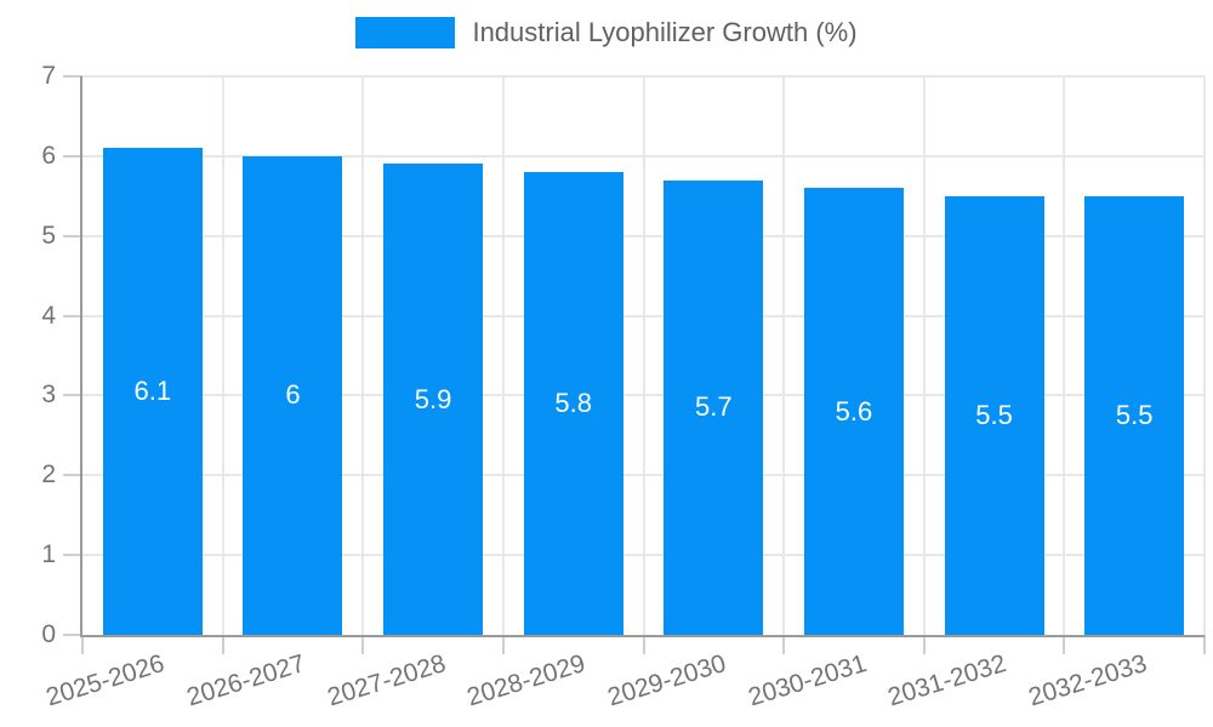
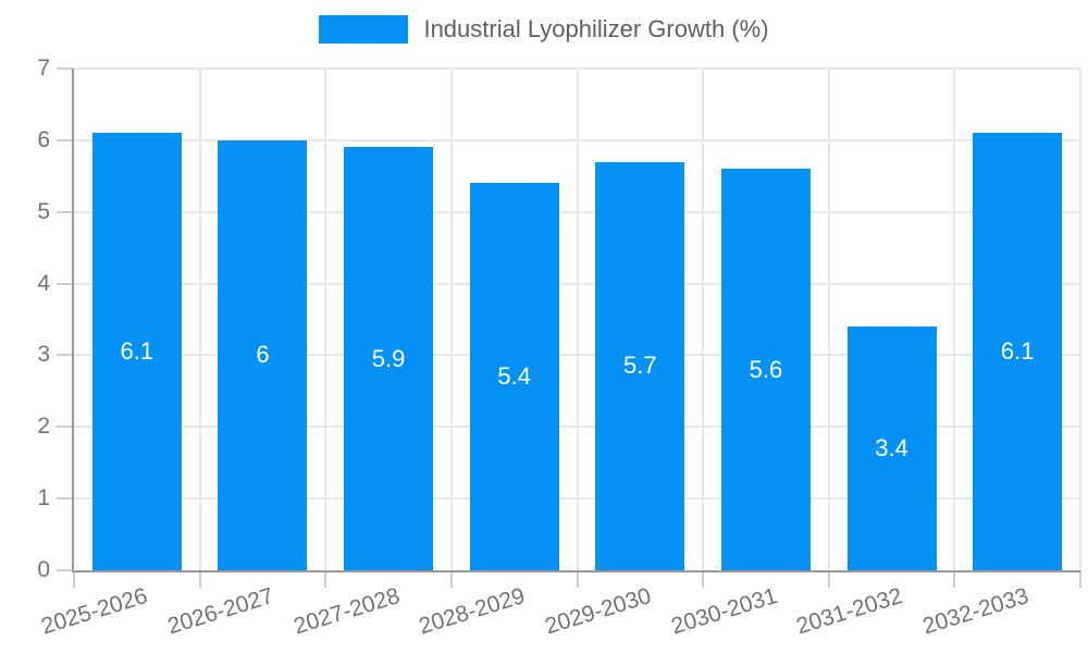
2028-2029: 5.8 -> 5.4
2031-2032: 5.5 -> 3.4
2032-2033: 5.5 -> 6.1
